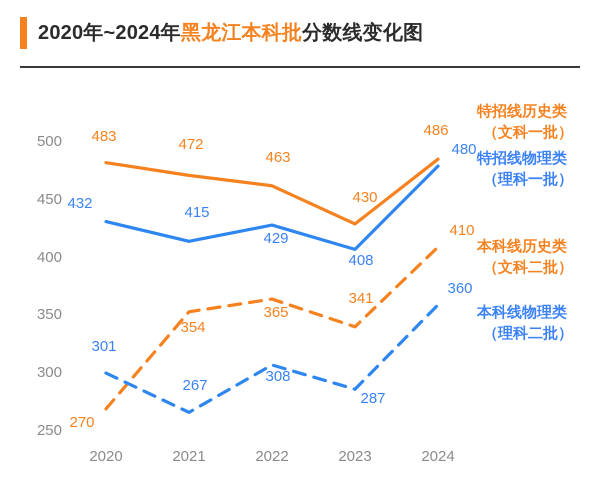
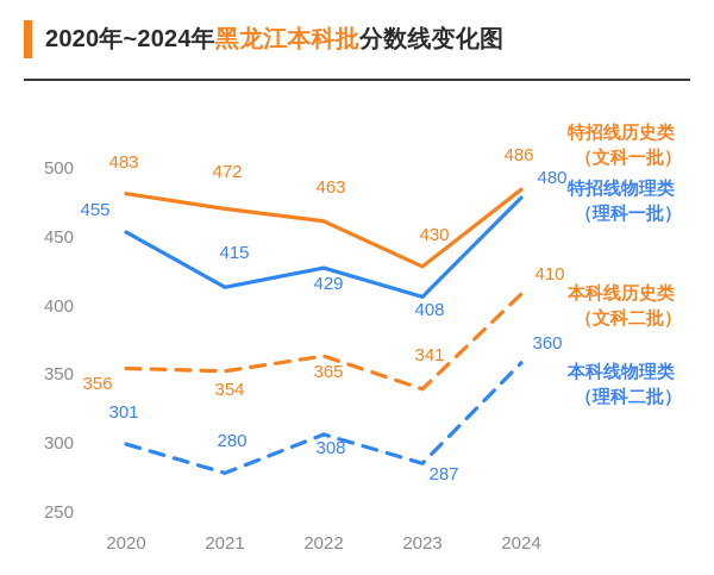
特招线物理类（理科一批）/2020: 432 -> 455
本科线历史类（文科二批）/2020: 270 -> 356
本科线物理类（理科二批）/2021: 267 -> 280
